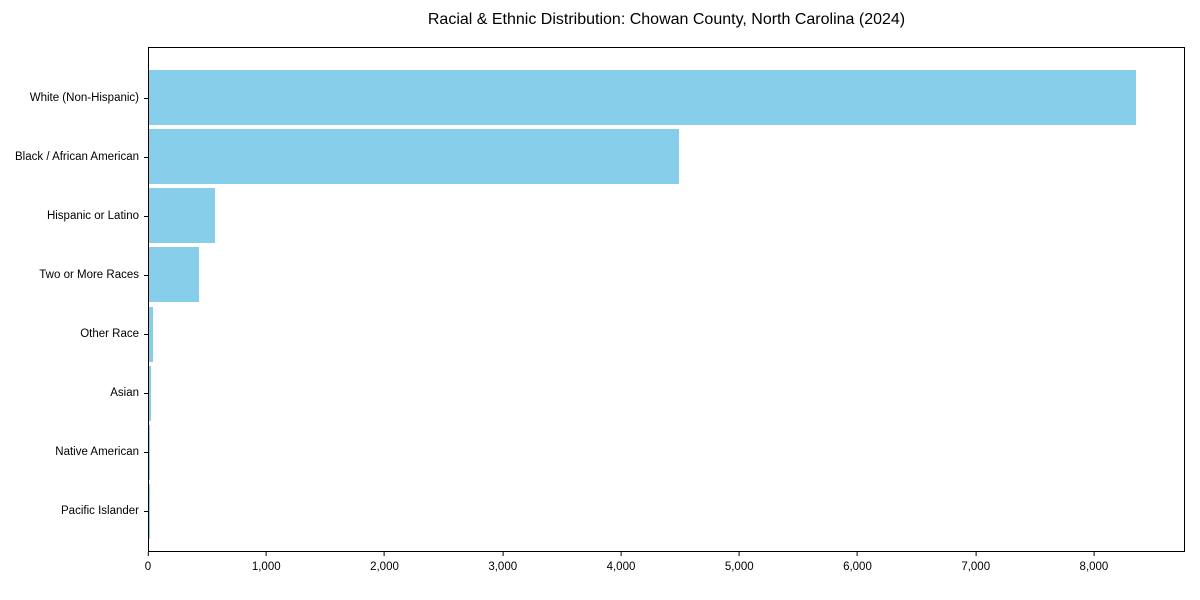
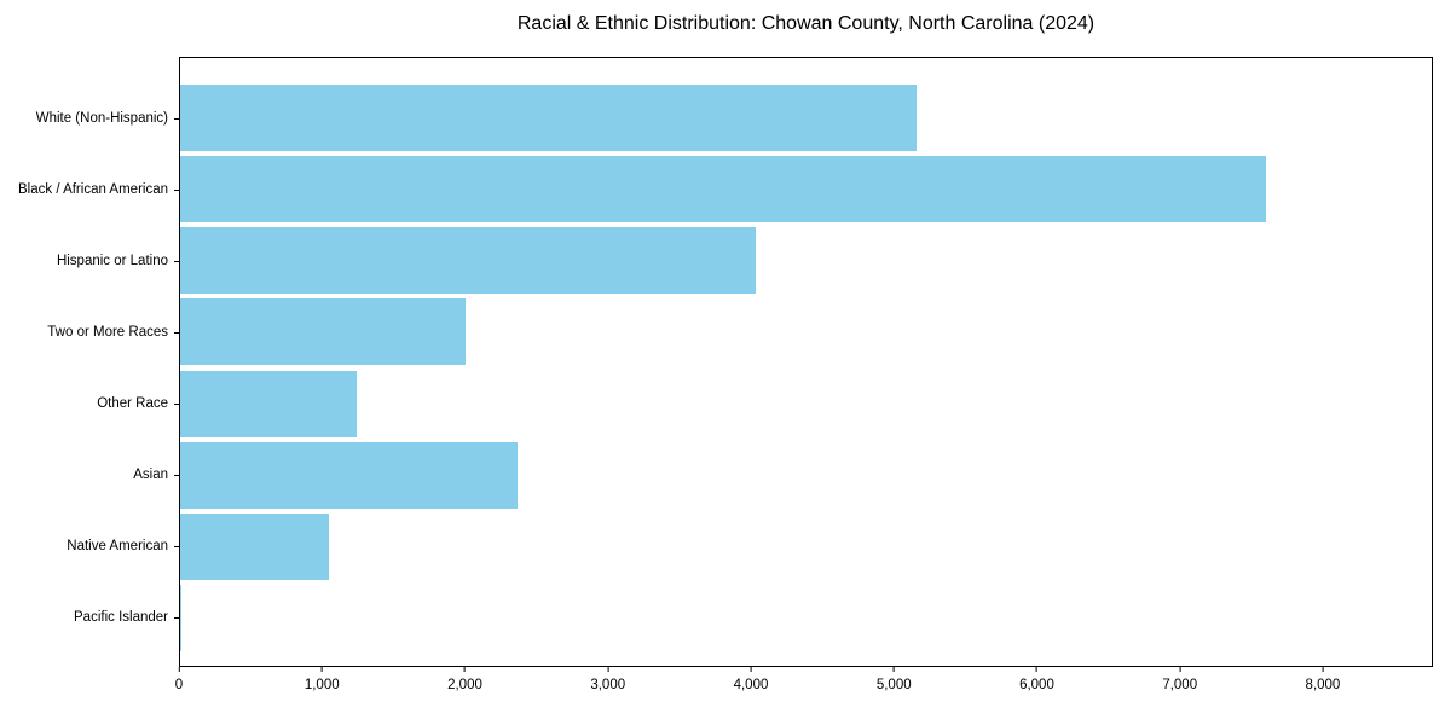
White (Non-Hispanic): 8360 -> 5160
Black / African American: 4490 -> 7610
Hispanic or Latino: 560 -> 4030
Two or More Races: 420 -> 2000
Other Race: 40 -> 1240
Asian: 20 -> 2360
Native American: 10 -> 1040
